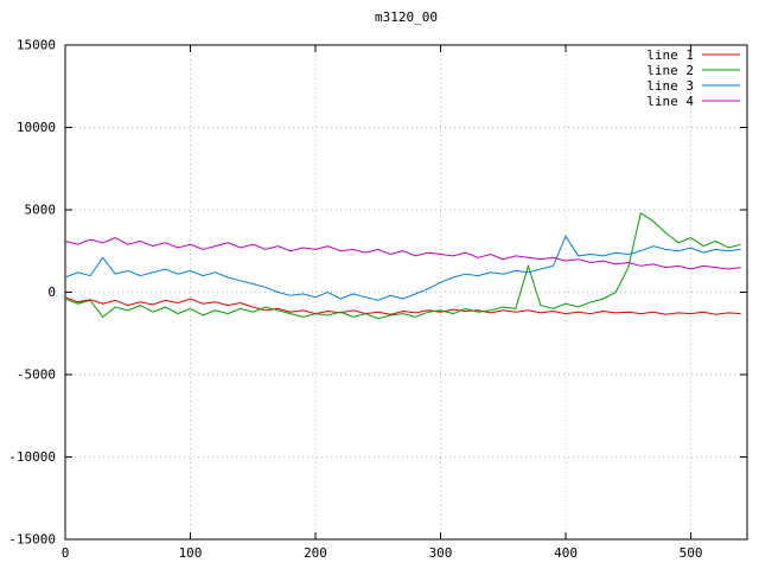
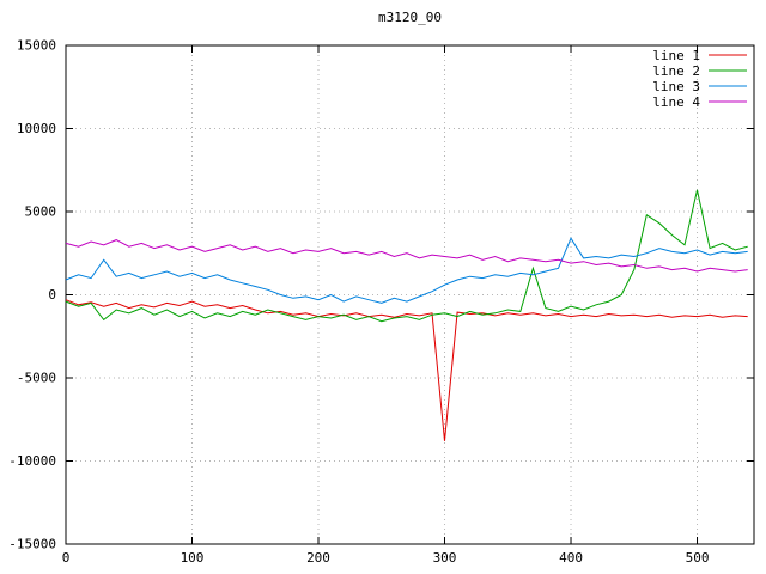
line 1/300: -1200 -> -8800
line 2/500: 3300 -> 6300
